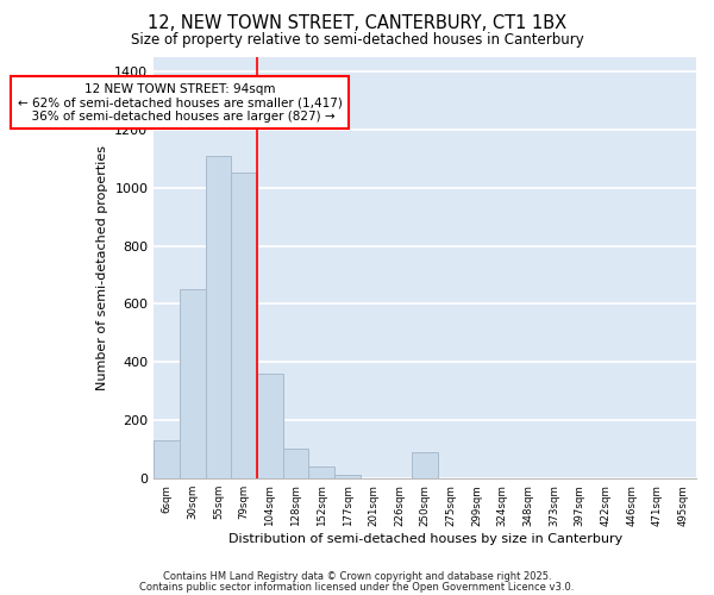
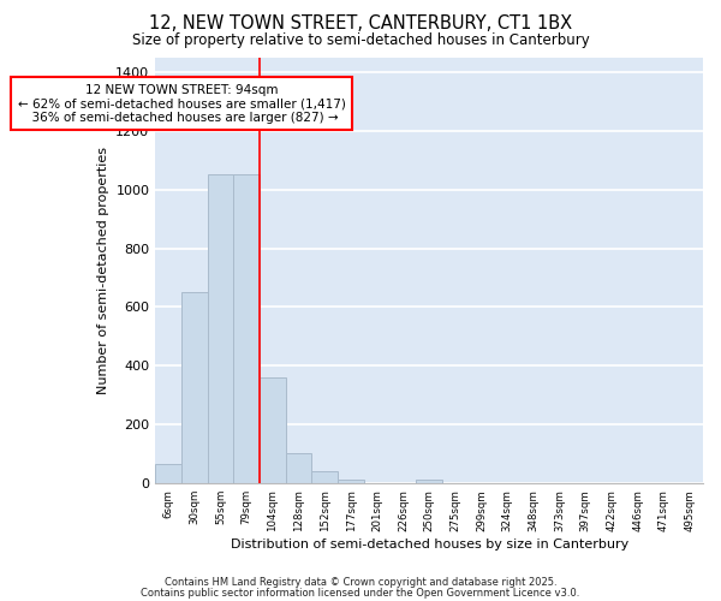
6sqm: 130 -> 65
55sqm: 1110 -> 1050
250sqm: 90 -> 15
